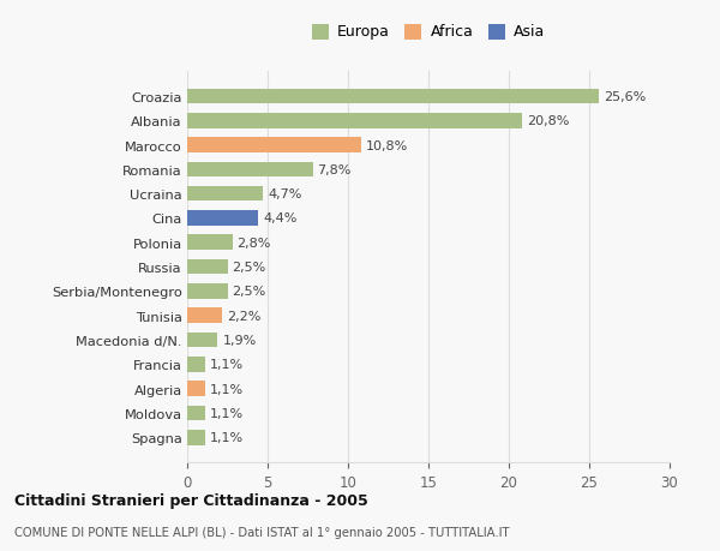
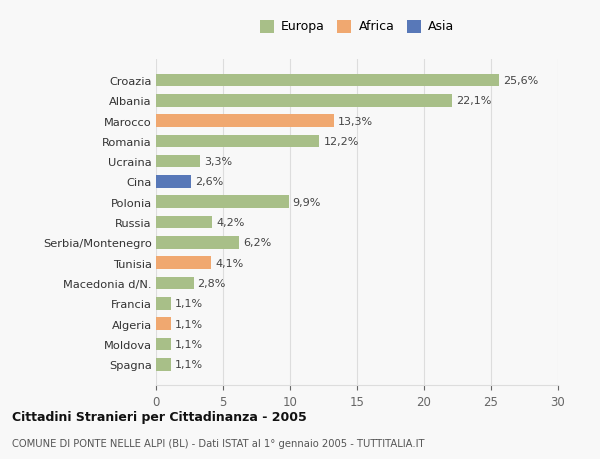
Albania: 20,8% -> 22,1%
Marocco: 10,8% -> 13,3%
Romania: 7,8% -> 12,2%
Ucraina: 4,7% -> 3,3%
Cina: 4,4% -> 2,6%
Polonia: 2,8% -> 9,9%
Russia: 2,5% -> 4,2%
Serbia/Montenegro: 2,5% -> 6,2%
Tunisia: 2,2% -> 4,1%
Macedonia d/N.: 1,9% -> 2,8%
